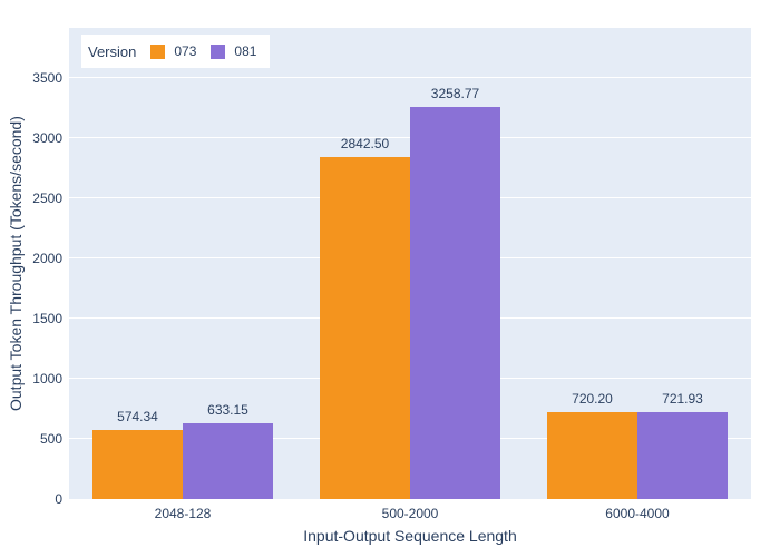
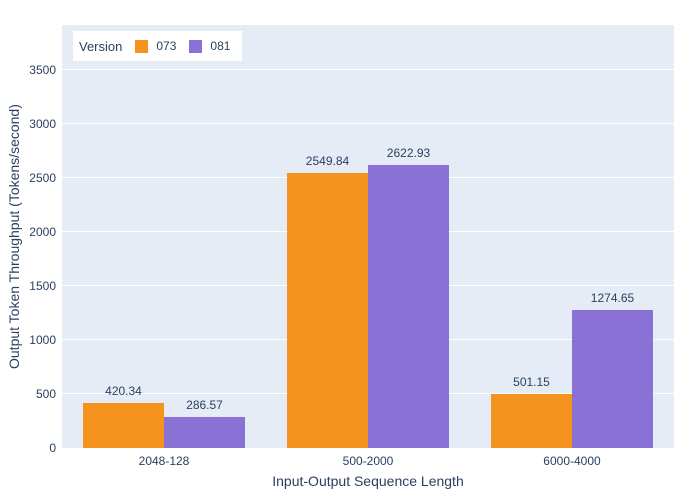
073/2048-128: 574.34 -> 420.34
081/2048-128: 633.15 -> 286.57
073/500-2000: 2842.50 -> 2549.84
081/500-2000: 3258.77 -> 2622.93
073/6000-4000: 720.20 -> 501.15
081/6000-4000: 721.93 -> 1274.65
